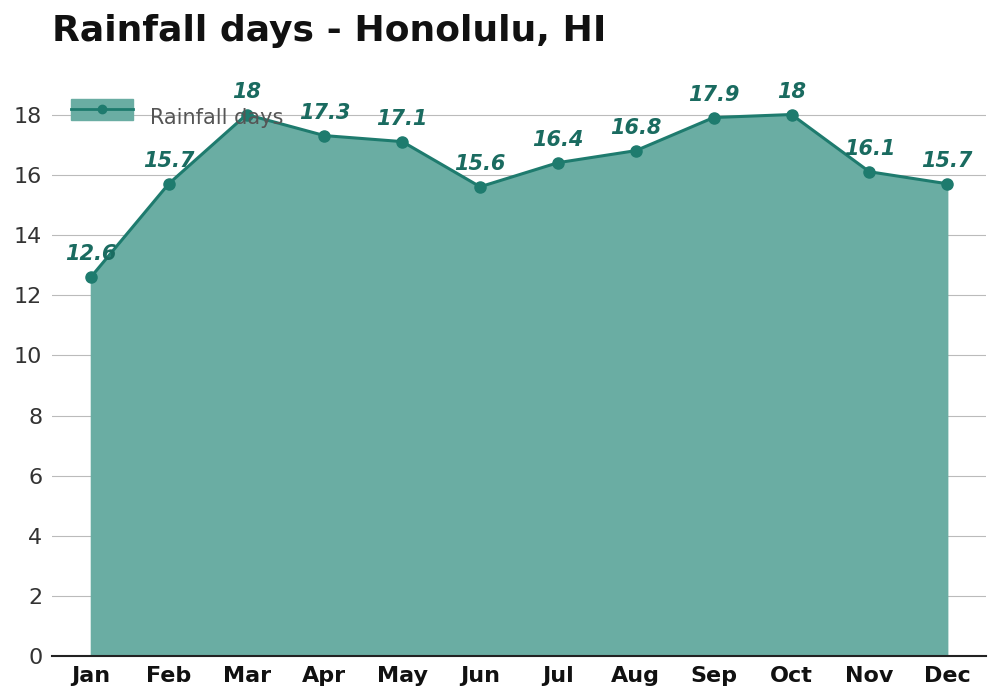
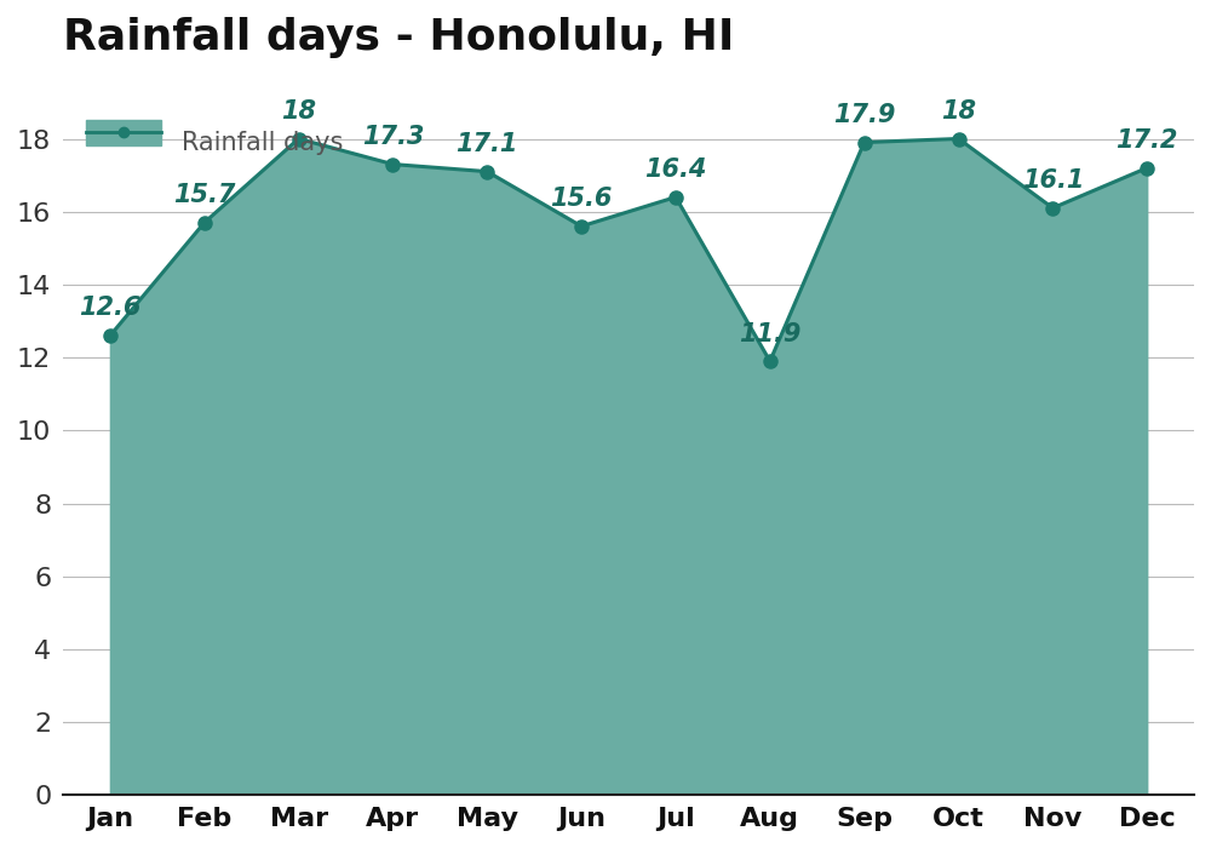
Aug: 16.8 -> 11.9
Dec: 15.7 -> 17.2
